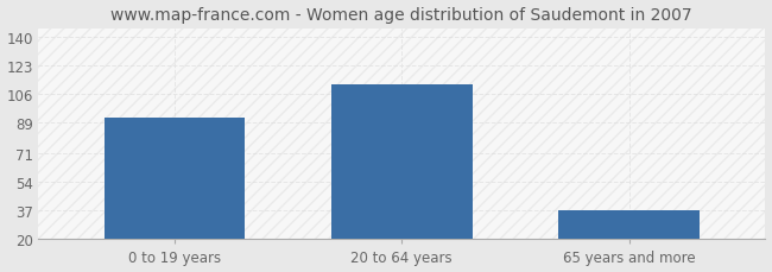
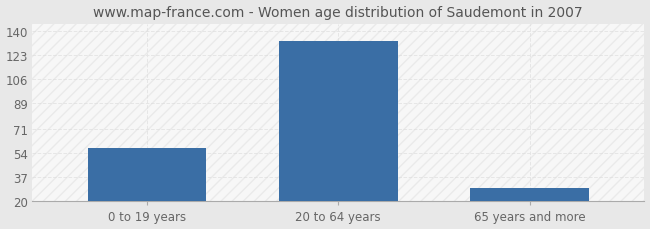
0 to 19 years: 92 -> 57
20 to 64 years: 112 -> 133
65 years and more: 37 -> 29
